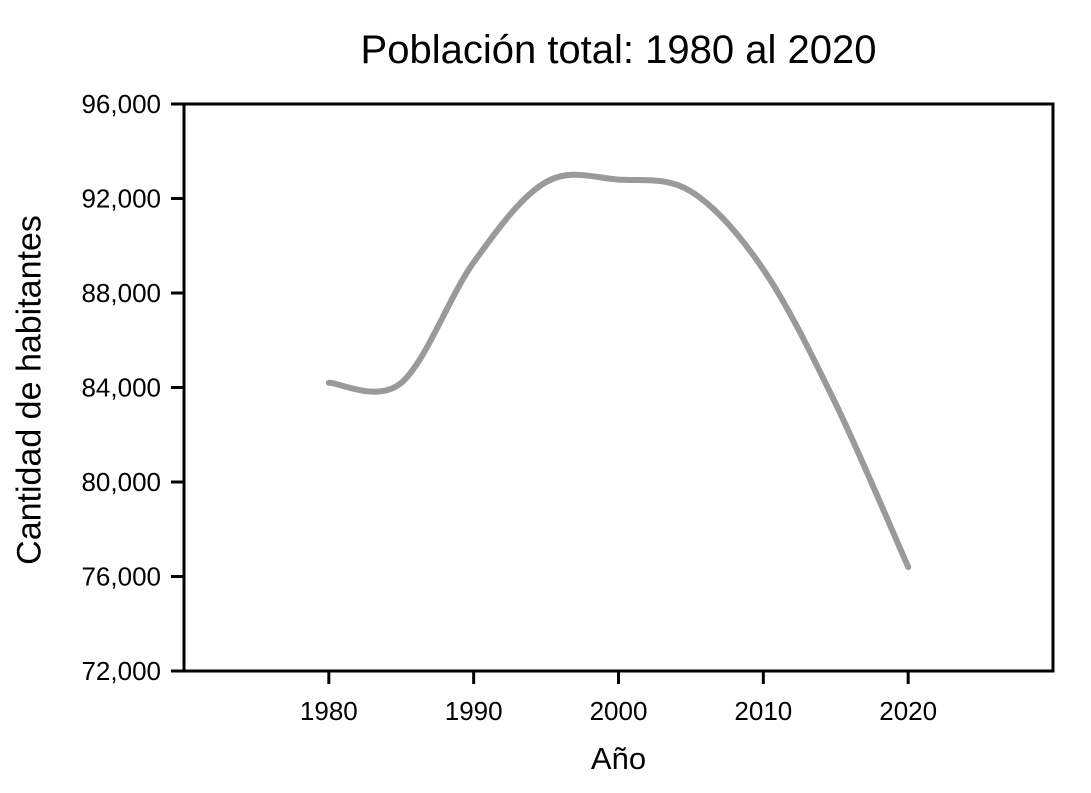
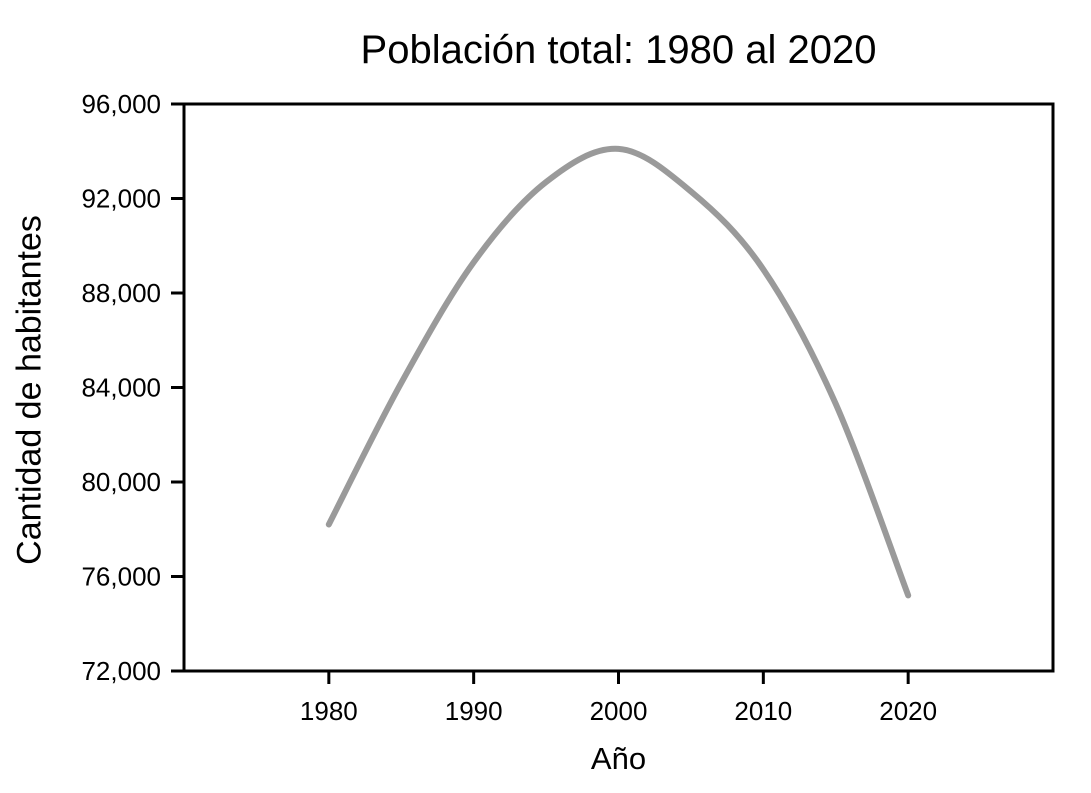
1980: 84200 -> 78200
2000: 92800 -> 94100
2020: 76400 -> 75200
